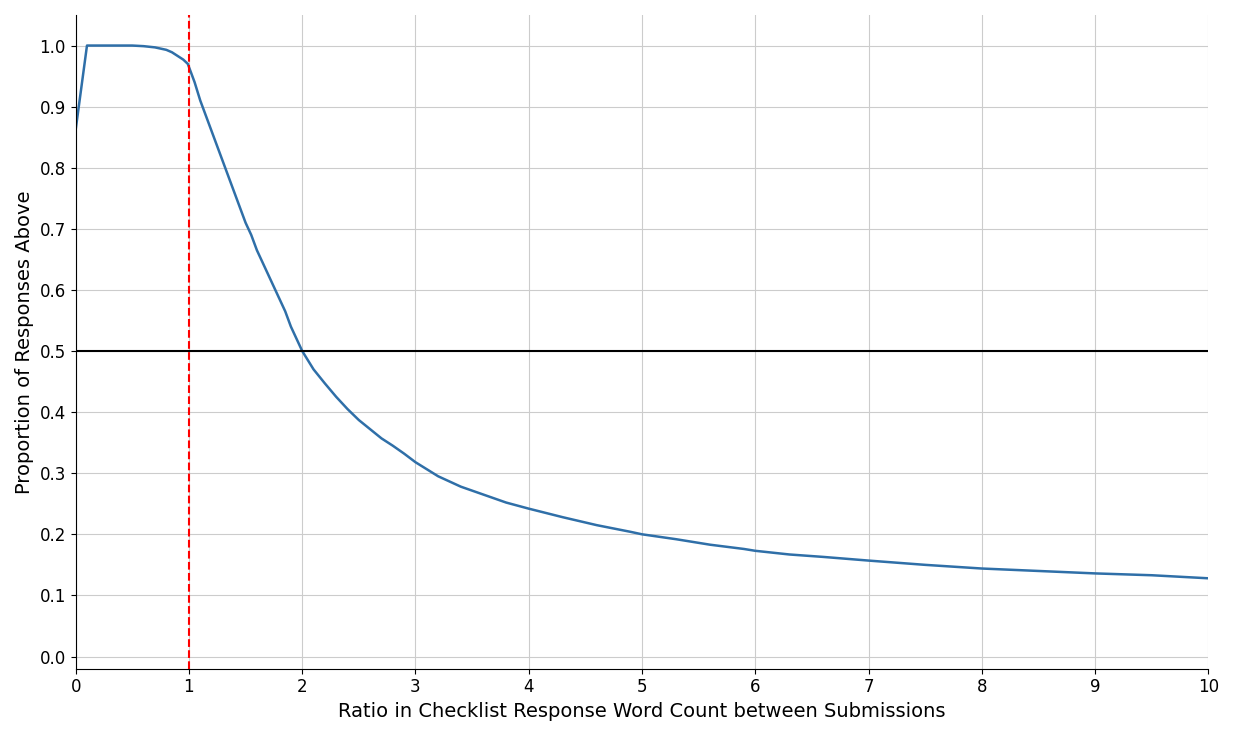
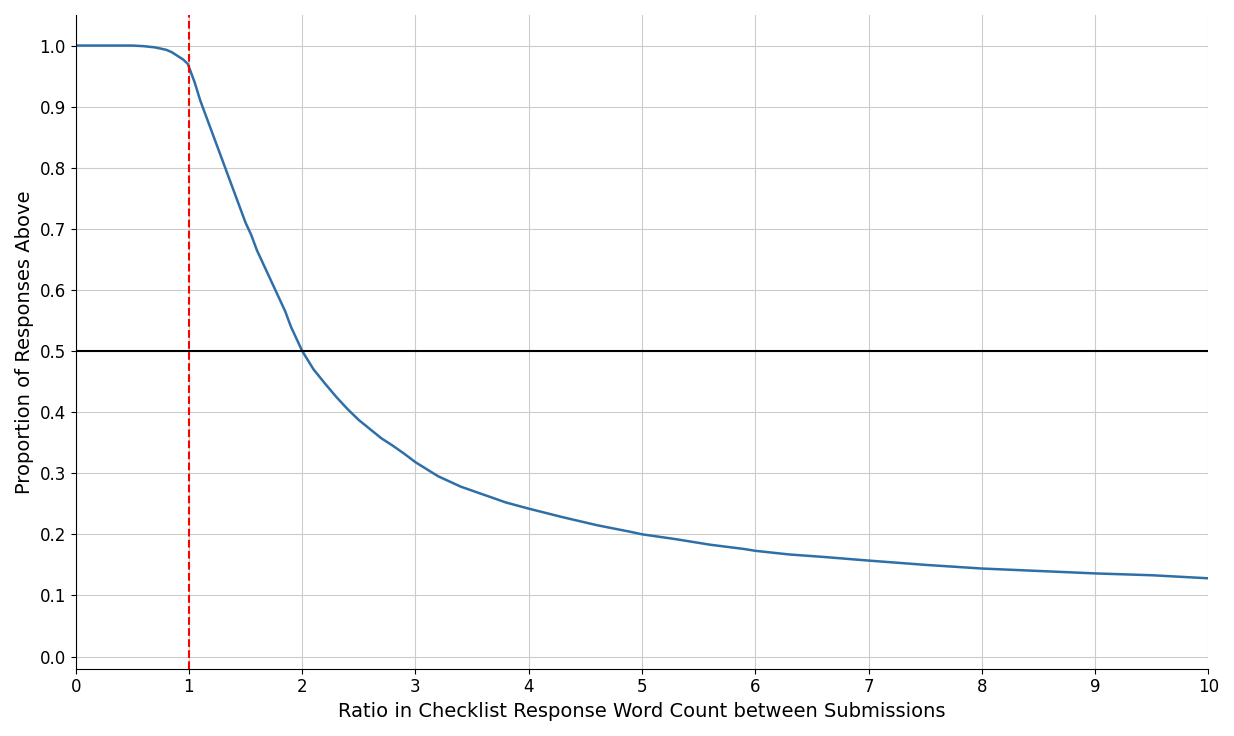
0: 0.862 -> 1.000
